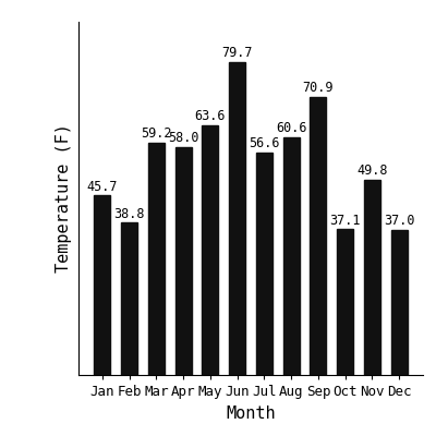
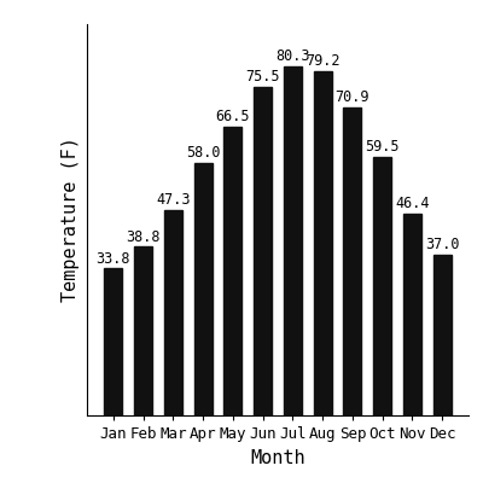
Jan: 45.7 -> 33.8
Mar: 59.2 -> 47.3
May: 63.6 -> 66.5
Jun: 79.7 -> 75.5
Jul: 56.6 -> 80.3
Aug: 60.6 -> 79.2
Oct: 37.1 -> 59.5
Nov: 49.8 -> 46.4
